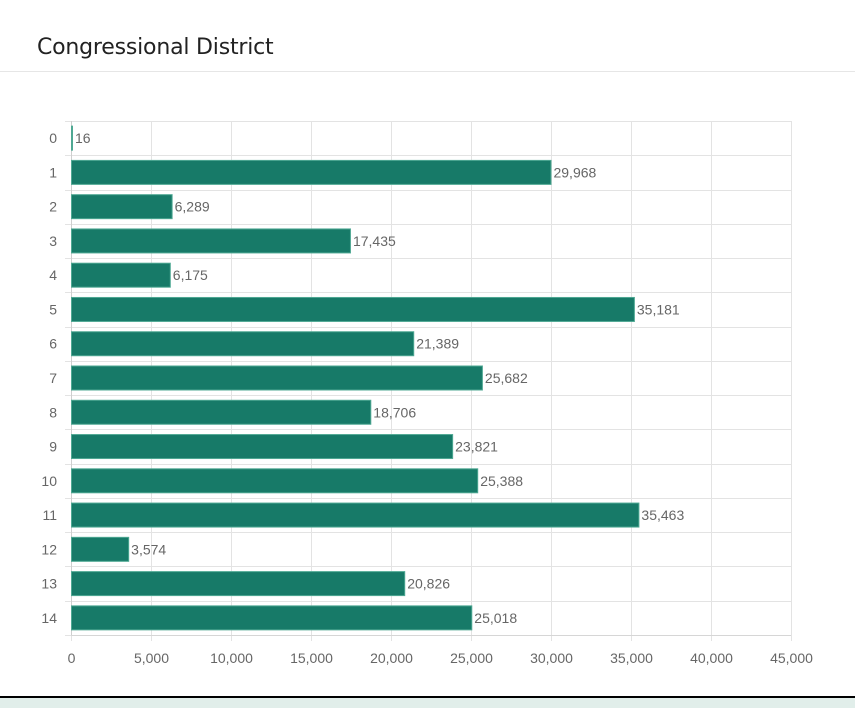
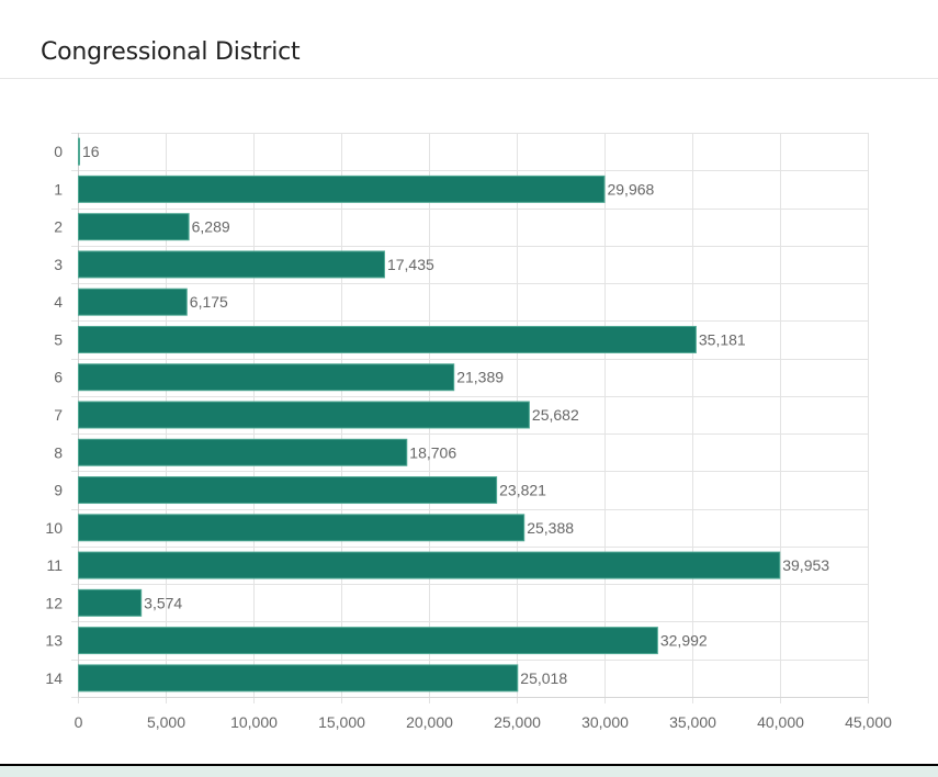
11: 35,463 -> 39,953
13: 20,826 -> 32,992
